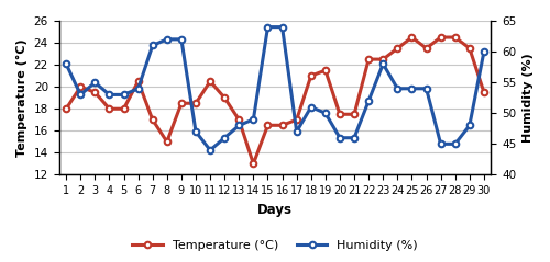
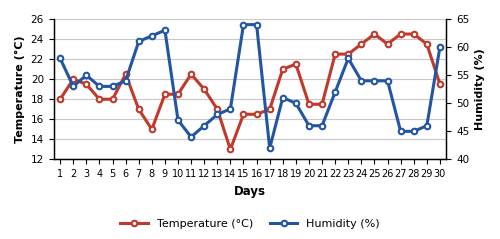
Humidity (%)/9: 62 -> 63
Humidity (%)/17: 47 -> 42
Humidity (%)/29: 48 -> 46
